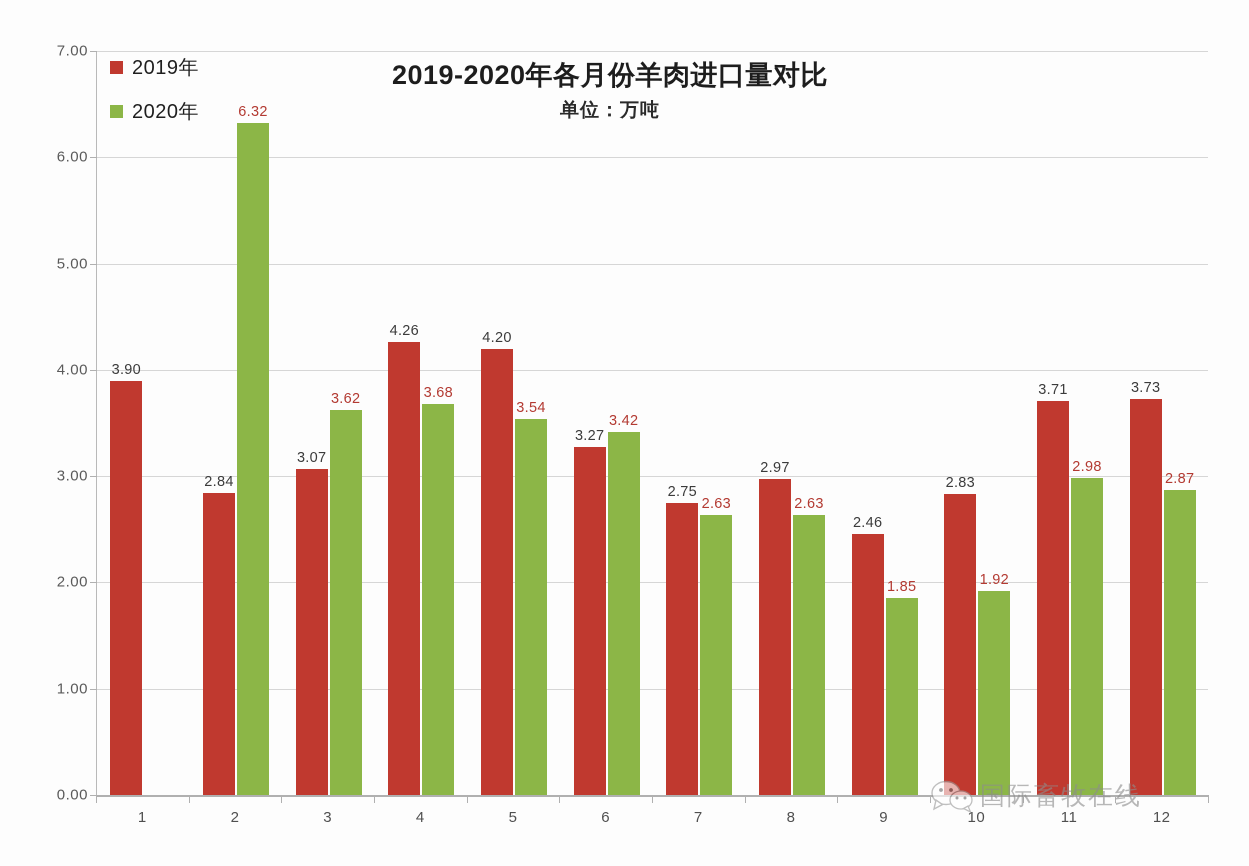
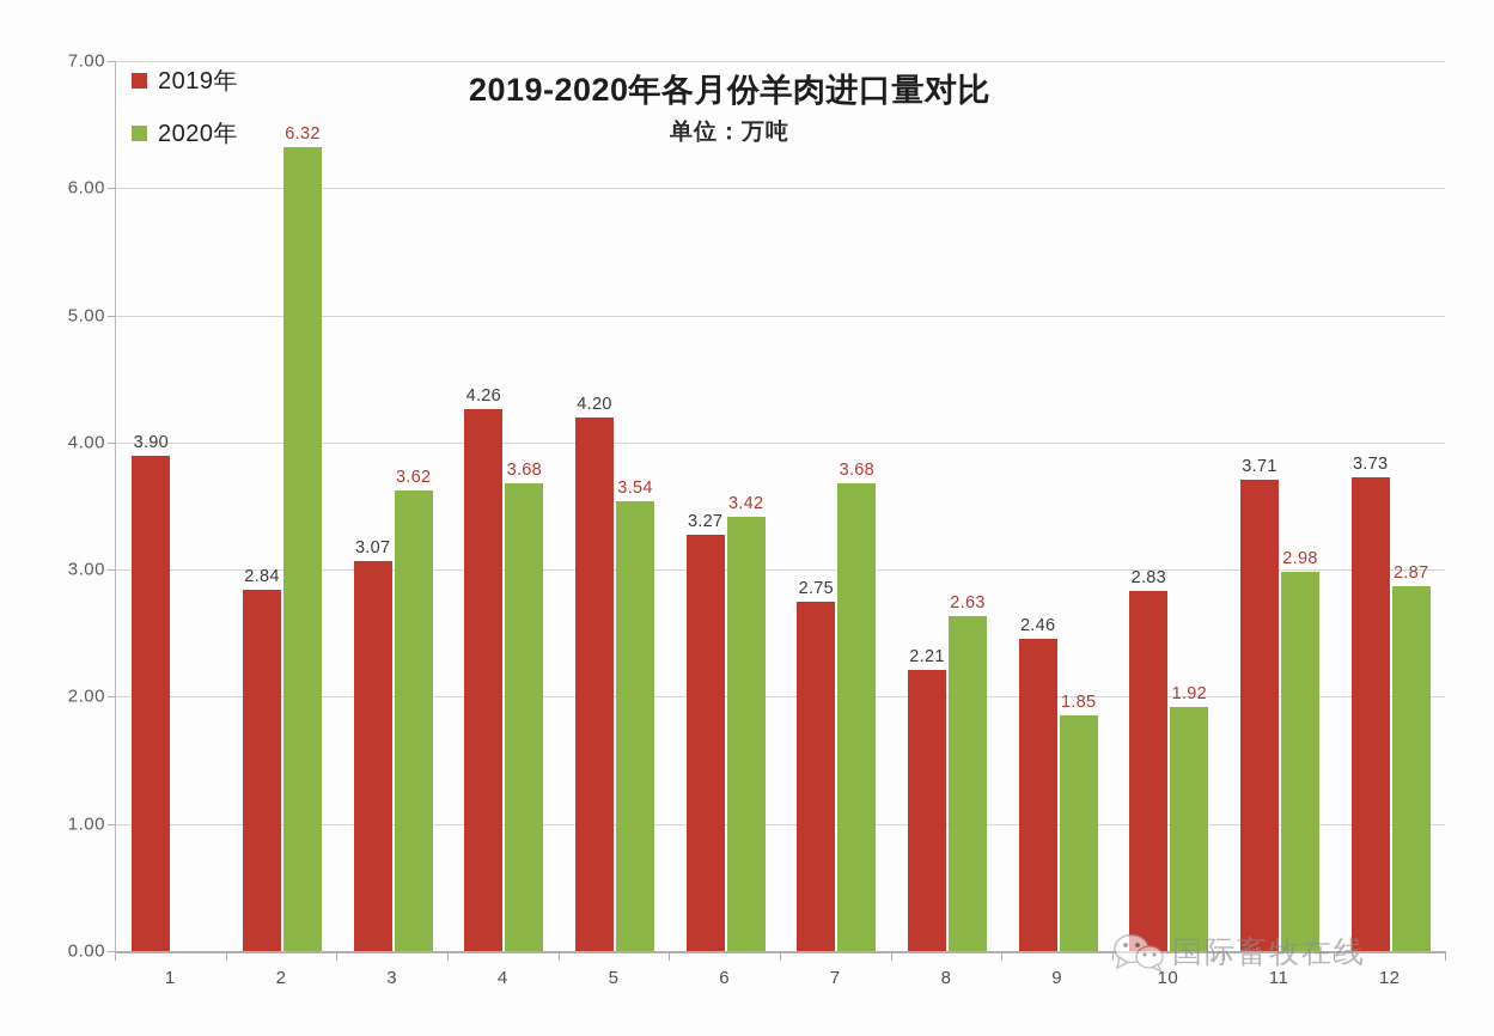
2020年/7: 2.63 -> 3.68
2019年/8: 2.97 -> 2.21
